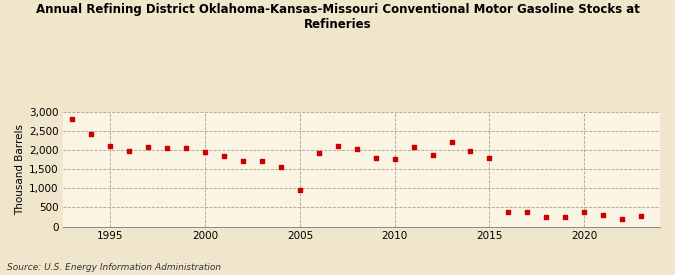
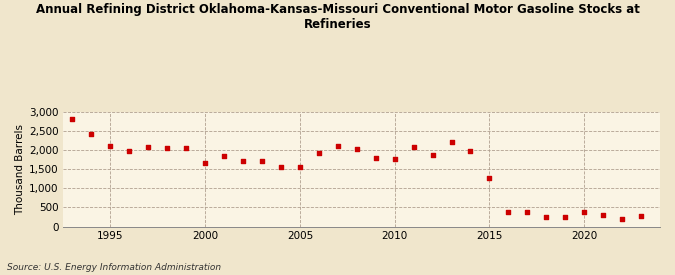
2000: 1,950 -> 1,650
2005: 950 -> 1,550
2015: 1,800 -> 1,270
